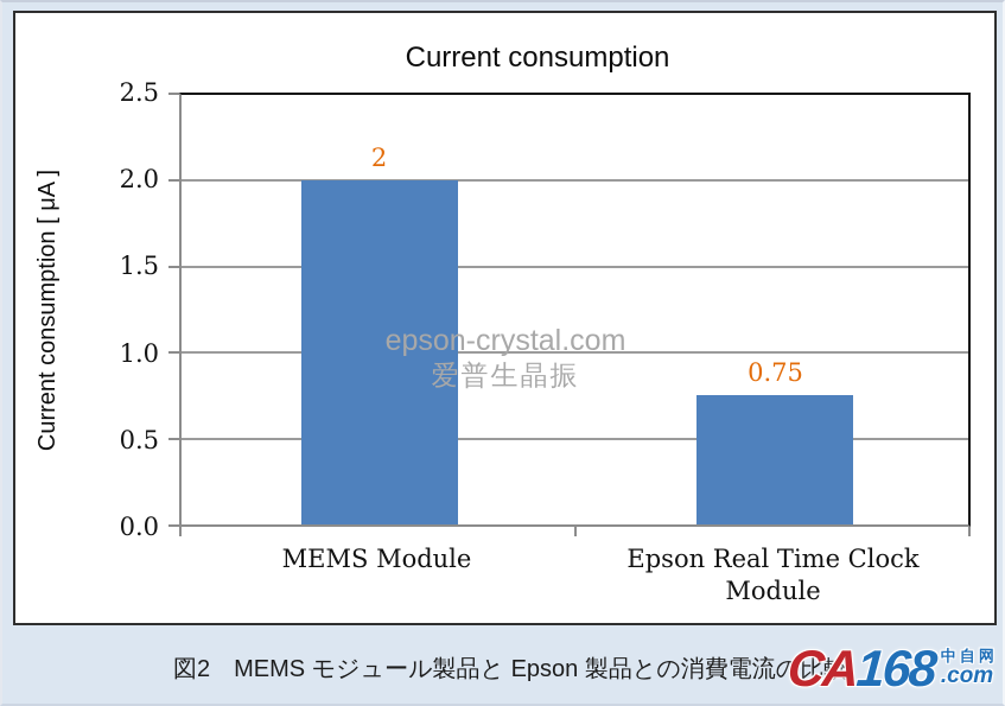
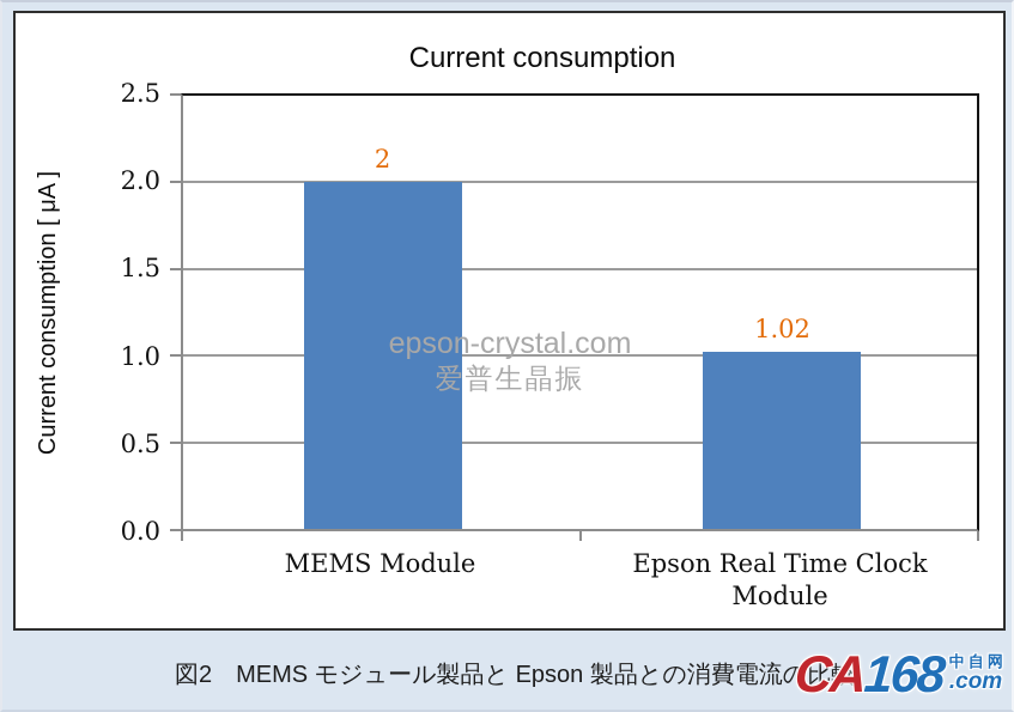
Epson Real Time Clock Module: 0.75 -> 1.02
